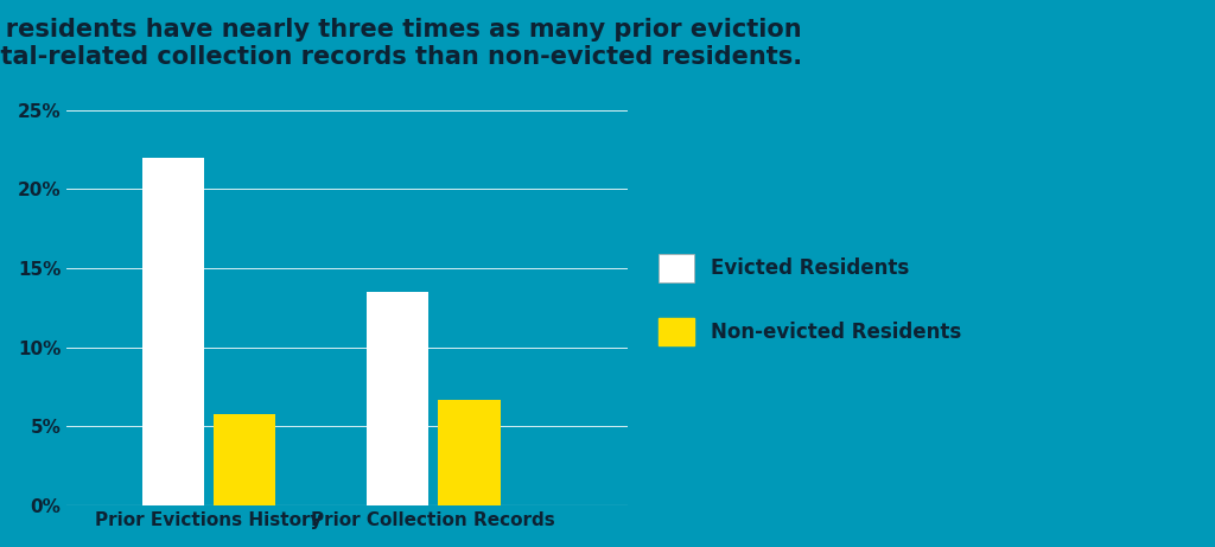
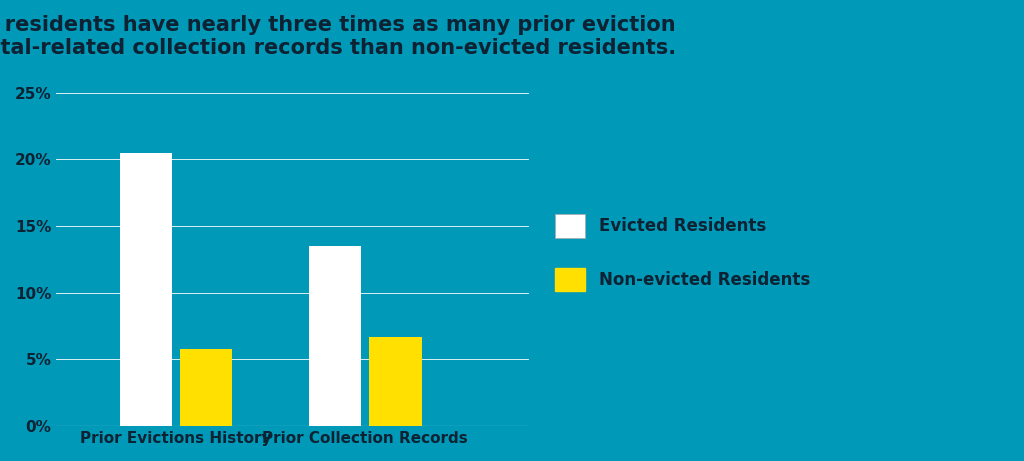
Evicted Residents/Prior Evictions History: 22.0% -> 20.5%
